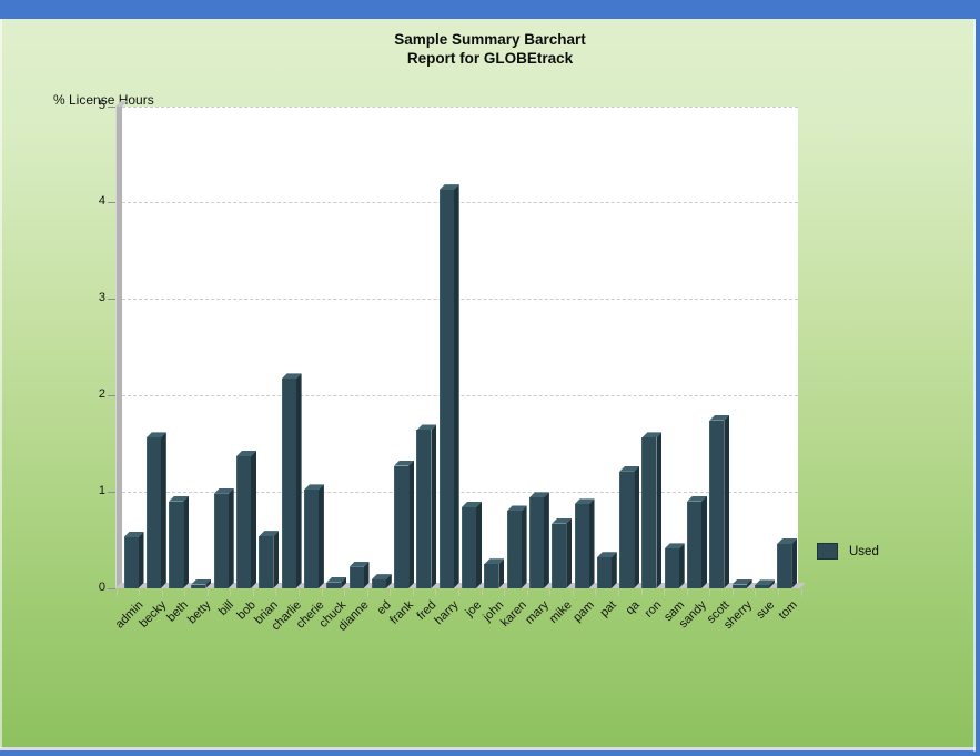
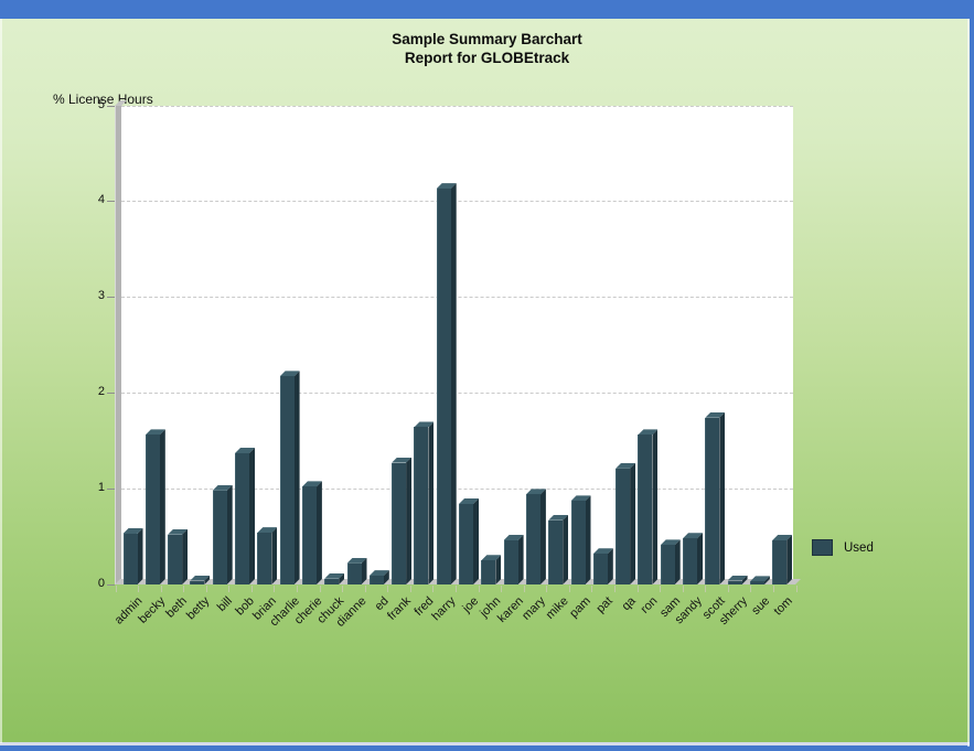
beth: 0.9 -> 0.5
karen: 0.8 -> 0.5
sandy: 0.9 -> 0.5
